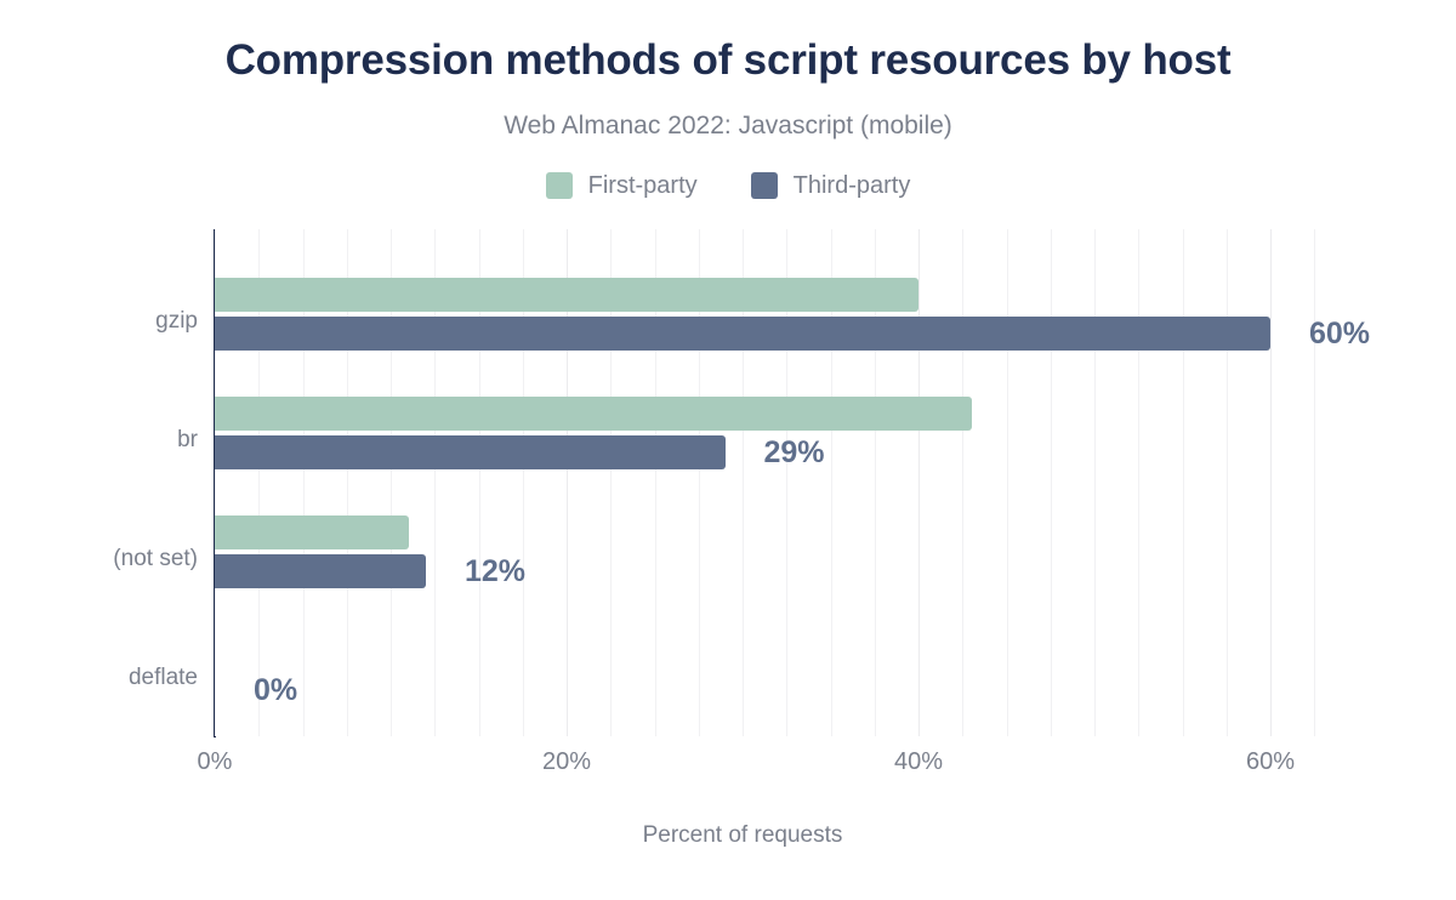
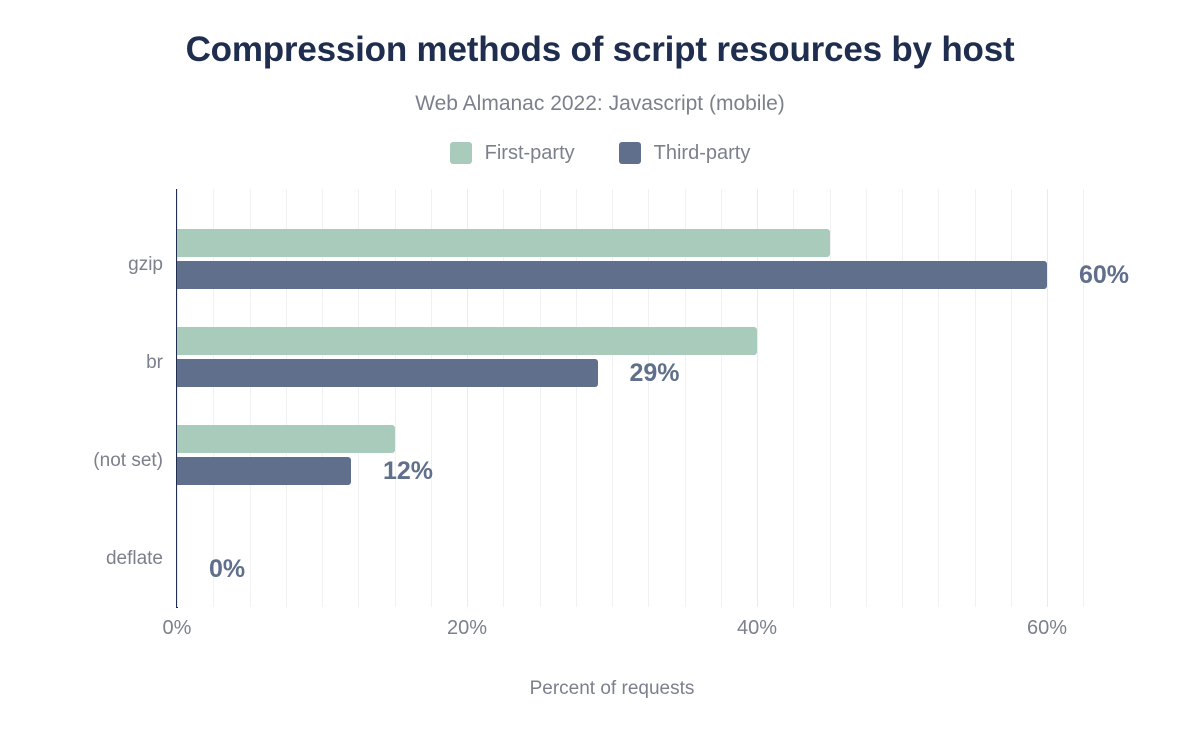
First-party/gzip: 40% -> 45%
First-party/br: 43% -> 40%
First-party/(not set): 11% -> 15%
